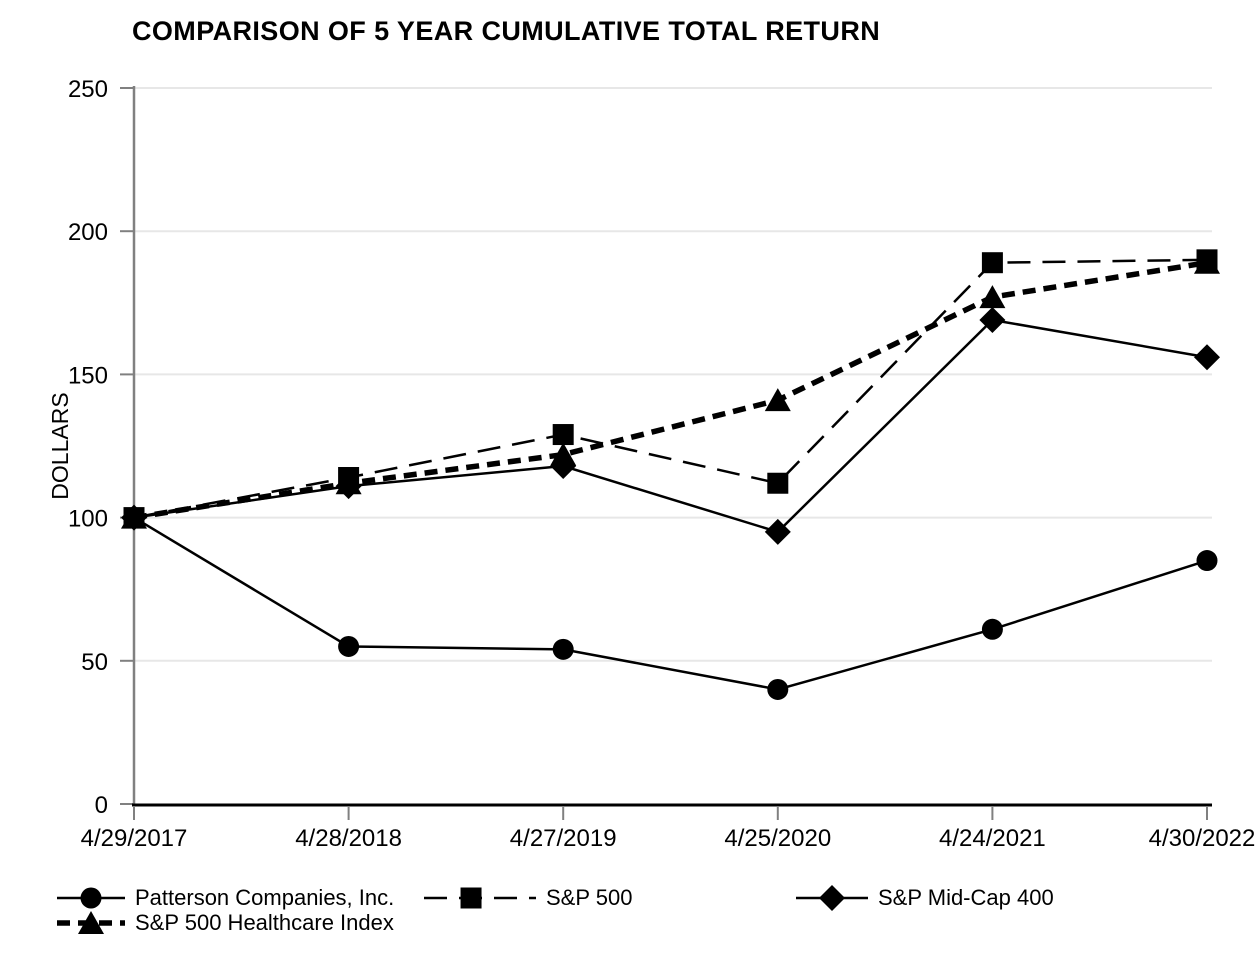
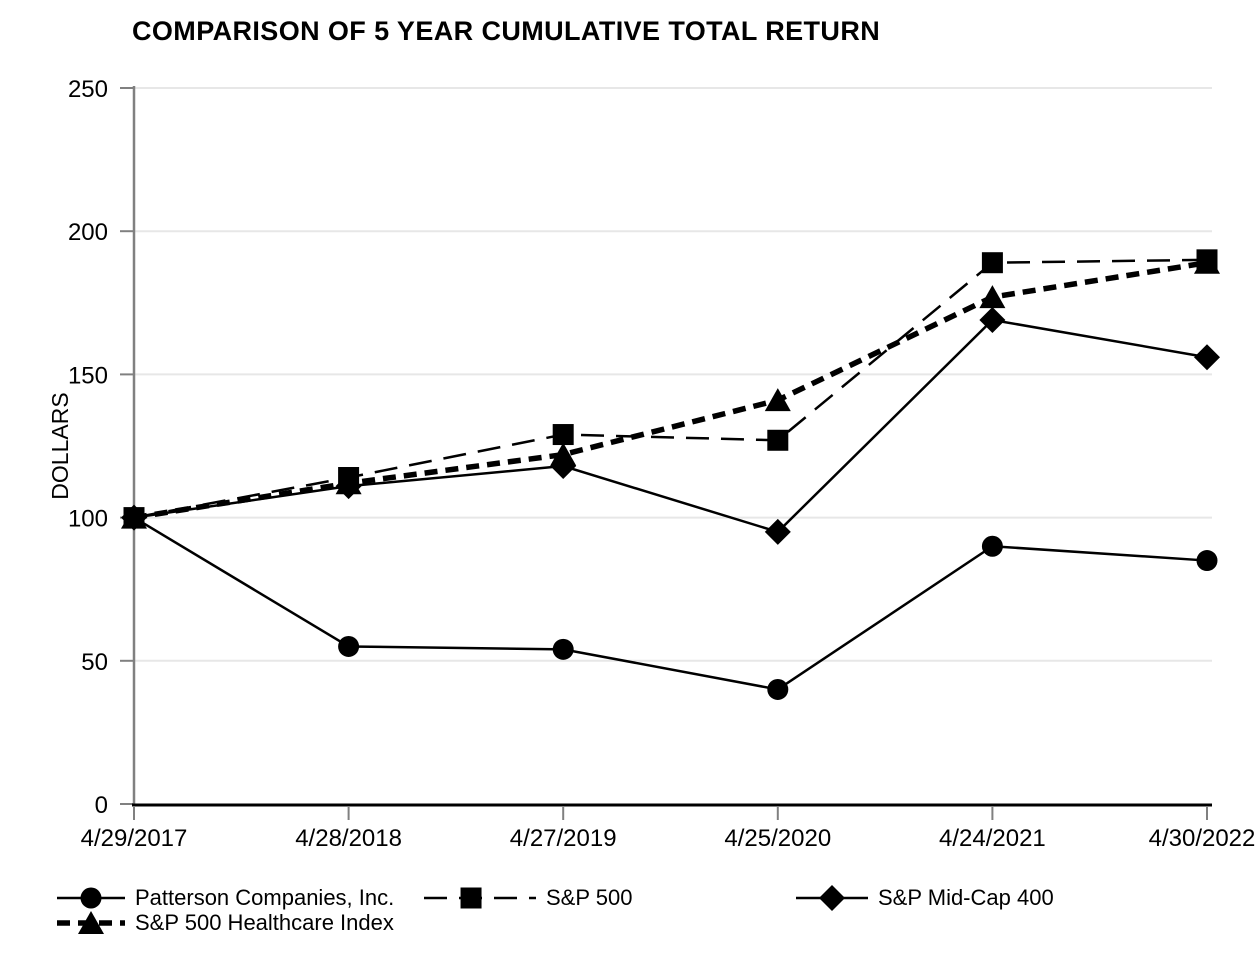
S&P 500/4/25/2020: 112 -> 127
Patterson Companies, Inc./4/24/2021: 61 -> 90
